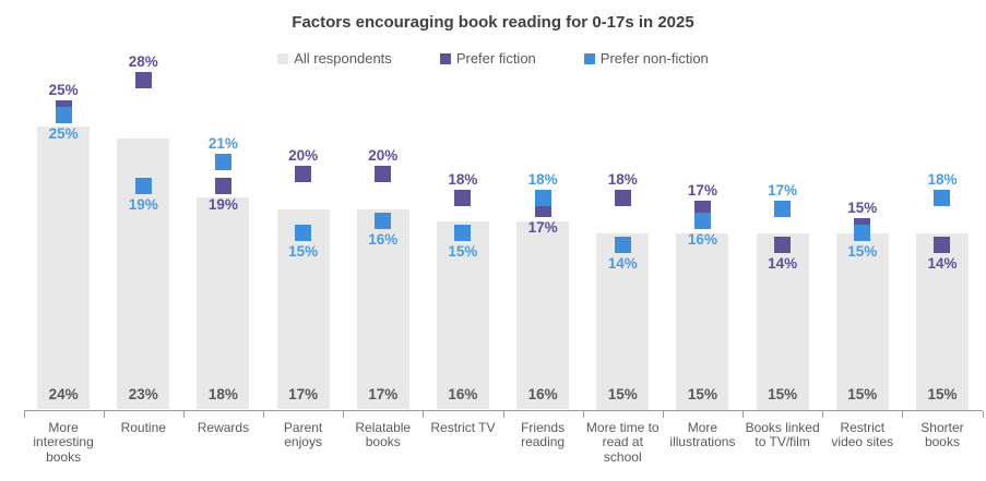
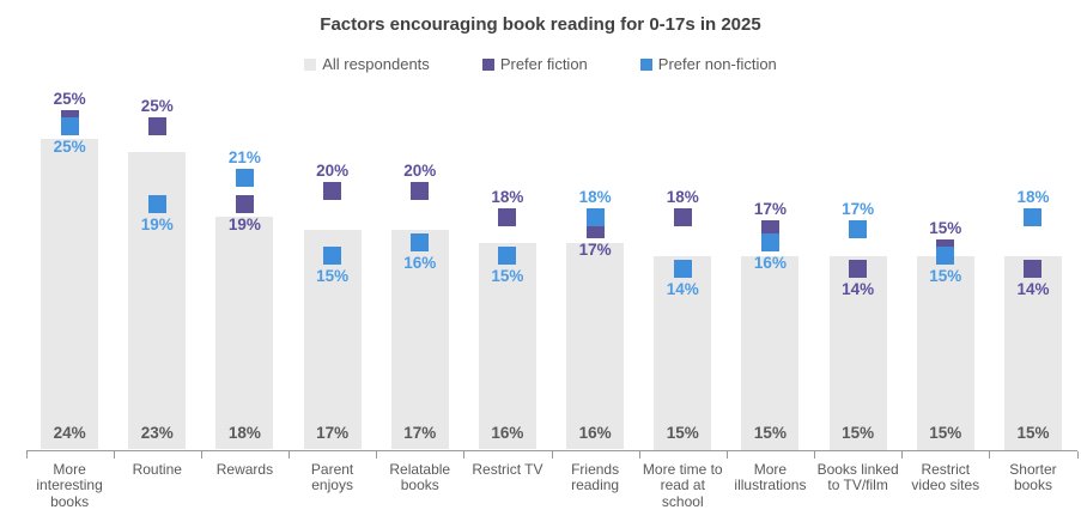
Prefer fiction/Routine: 28% -> 25%
